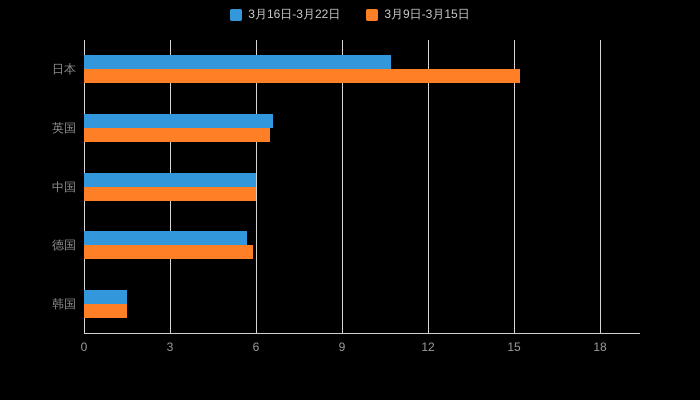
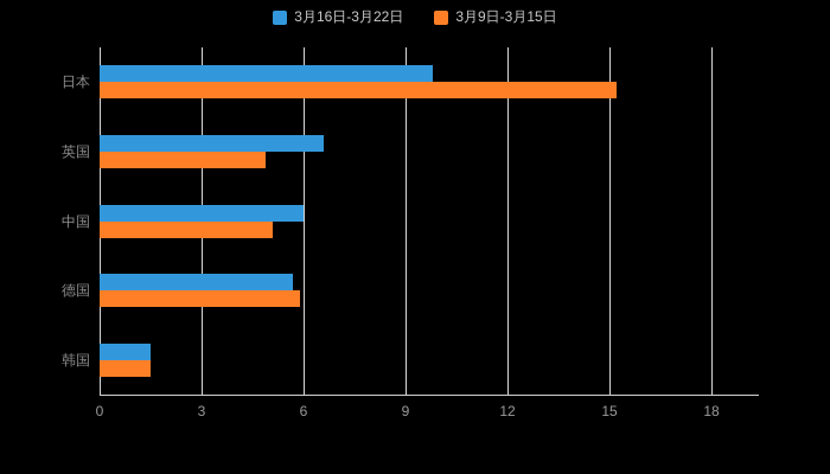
3月16日-3月22日/日本: 10.7 -> 9.8
3月9日-3月15日/英国: 6.5 -> 4.9
3月9日-3月15日/中国: 6.0 -> 5.1
